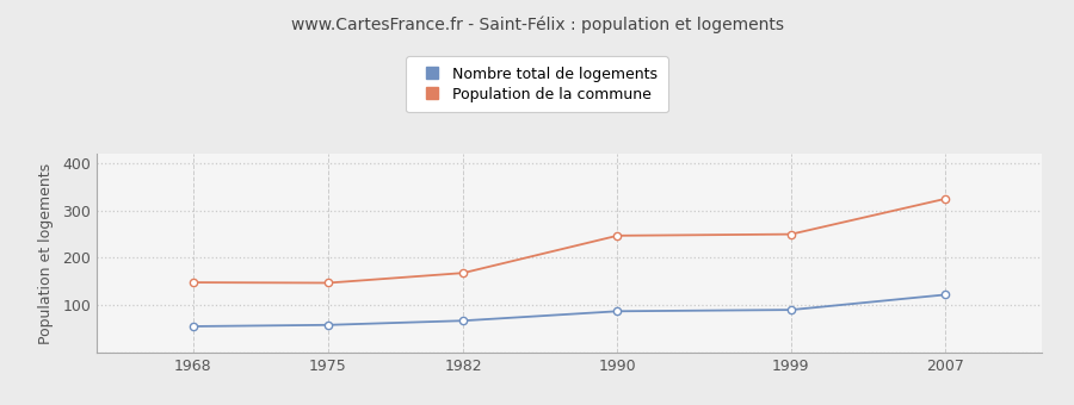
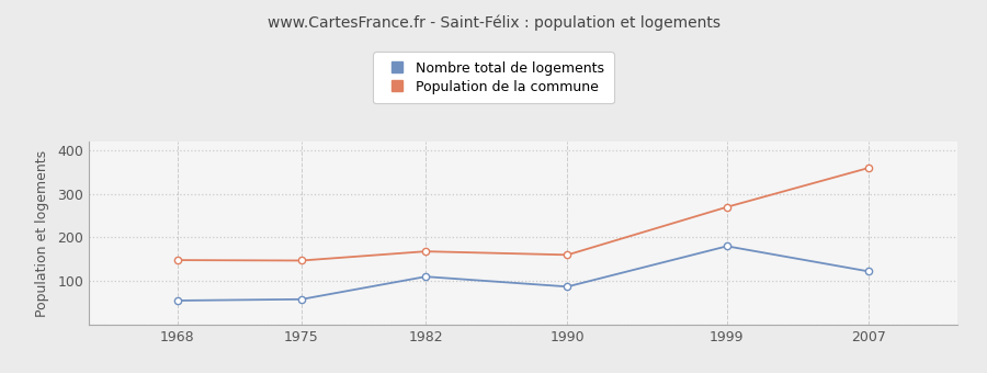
Nombre total de logements/1982: 67 -> 110
Population de la commune/1990: 247 -> 160
Nombre total de logements/1999: 90 -> 180
Population de la commune/1999: 250 -> 270
Population de la commune/2007: 325 -> 360
